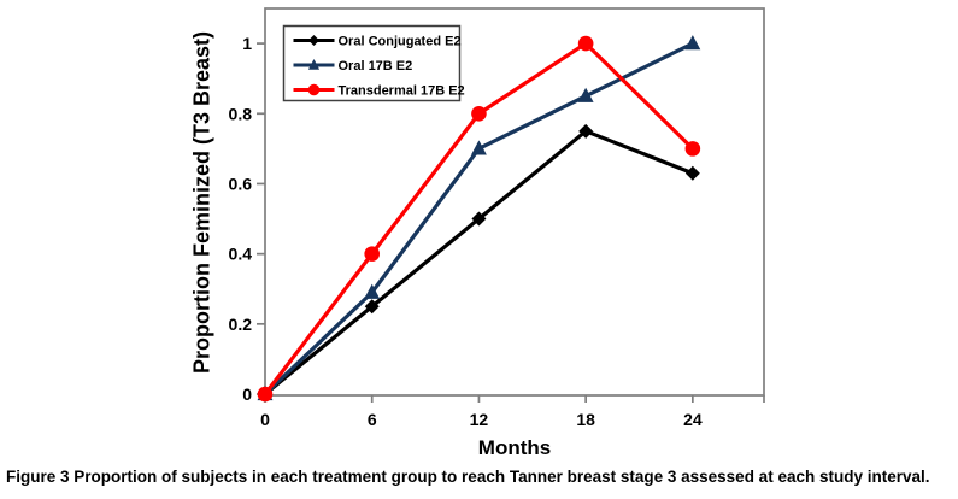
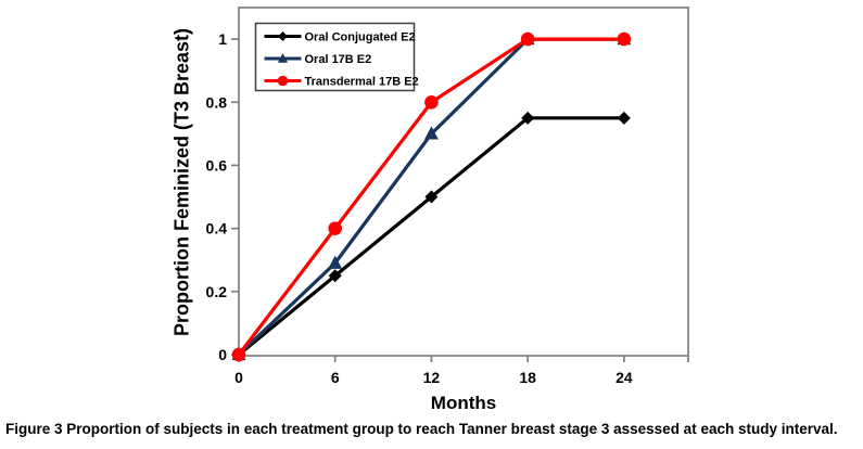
Oral 17B E2/18: 0.85 -> 1.00
Oral Conjugated E2/24: 0.63 -> 0.75
Transdermal 17B E2/24: 0.7 -> 1.0
